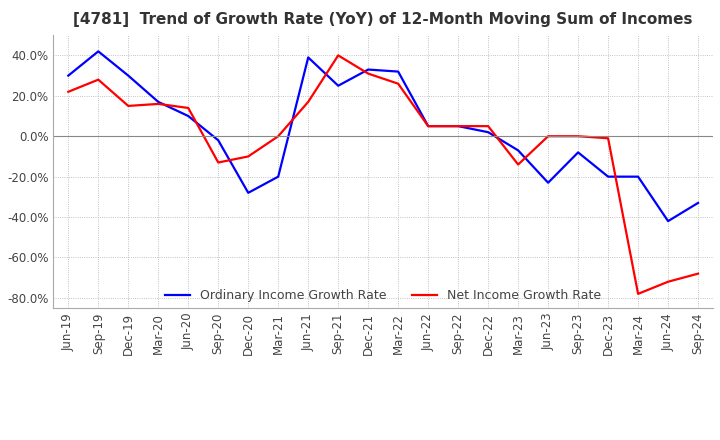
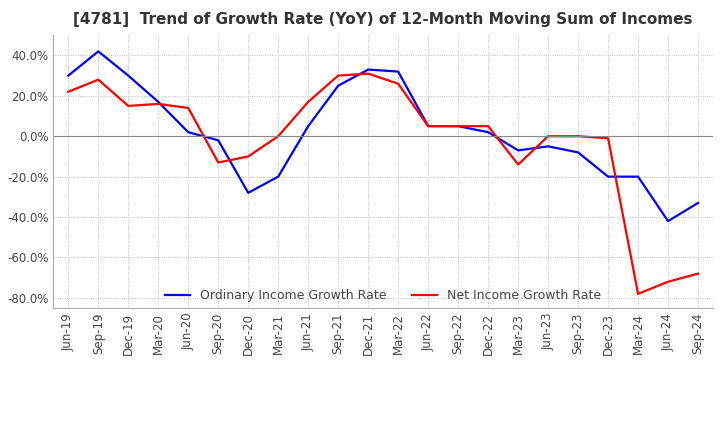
Ordinary Income Growth Rate/Jun-20: 10% -> 2%
Ordinary Income Growth Rate/Jun-21: 39% -> 5%
Net Income Growth Rate/Sep-21: 40% -> 30%
Ordinary Income Growth Rate/Jun-23: -23% -> -5%
